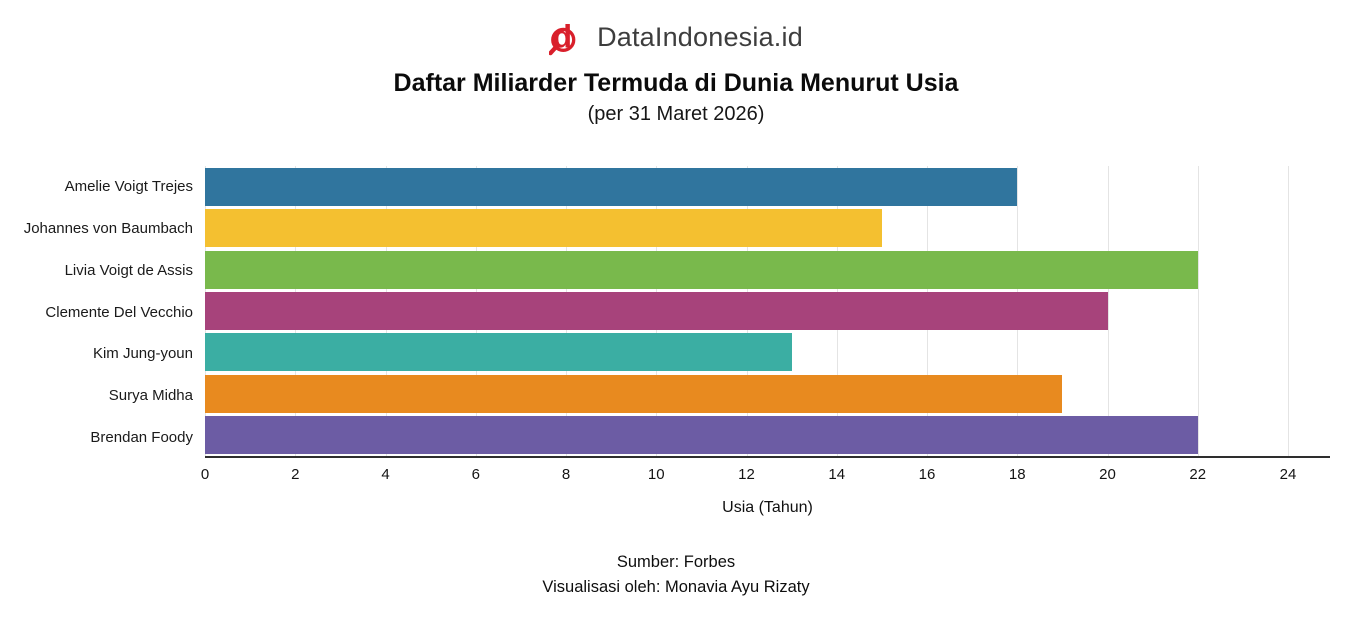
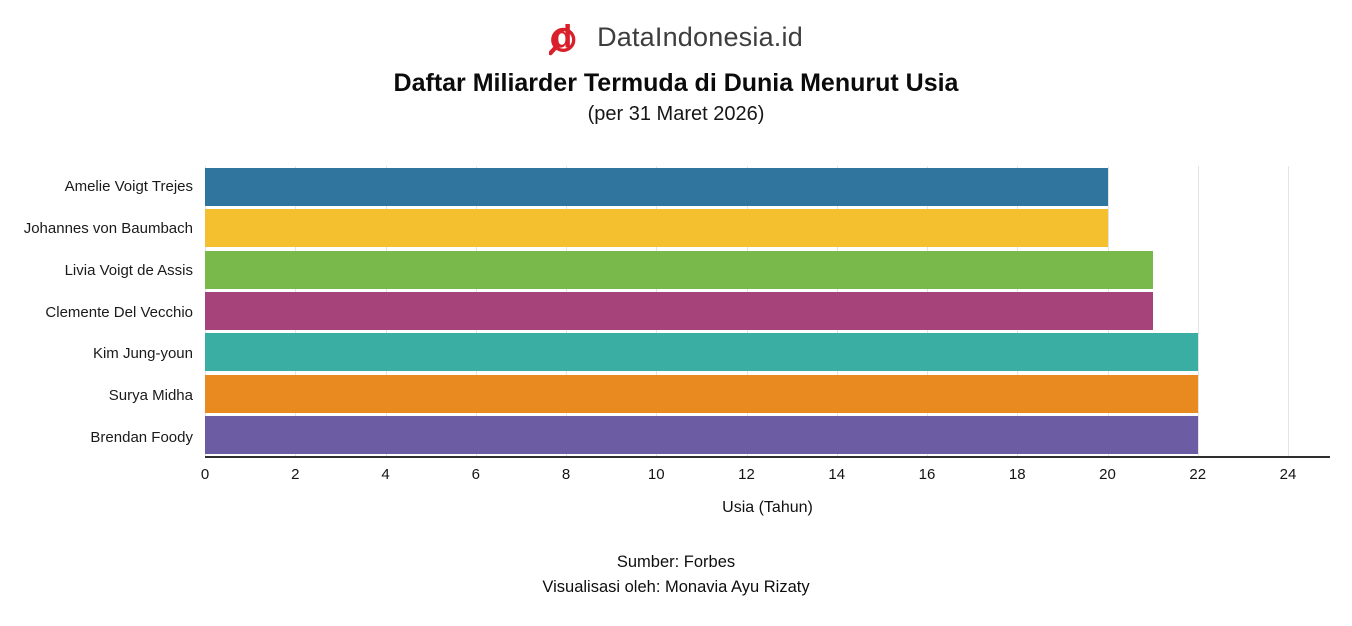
Amelie Voigt Trejes: 18 -> 20
Johannes von Baumbach: 15 -> 20
Livia Voigt de Assis: 22 -> 21
Clemente Del Vecchio: 20 -> 21
Kim Jung-youn: 13 -> 22
Surya Midha: 19 -> 22
